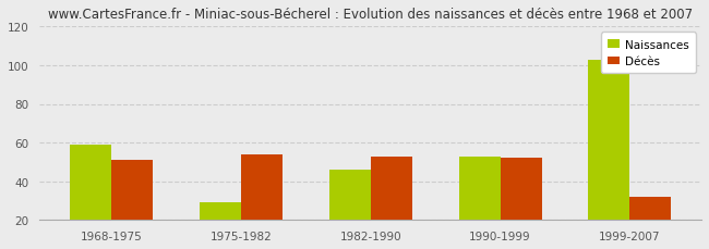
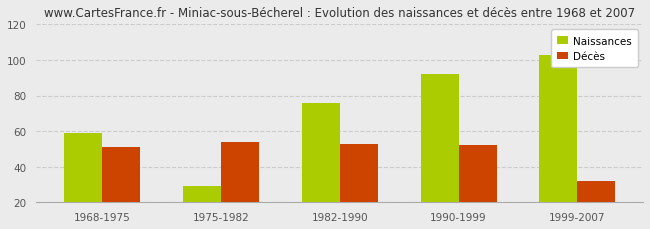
Naissances/1982-1990: 46 -> 76
Naissances/1990-1999: 53 -> 92
